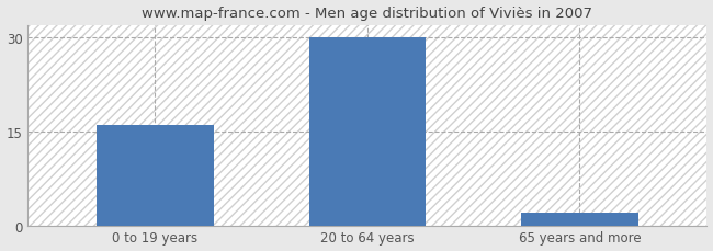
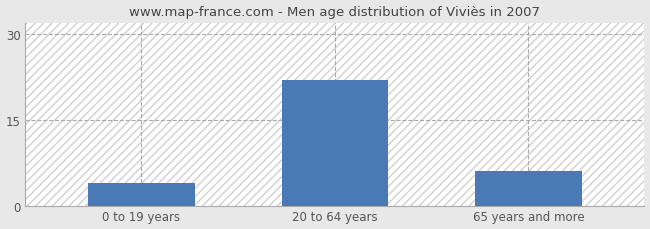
0 to 19 years: 16 -> 4
20 to 64 years: 30 -> 22
65 years and more: 2 -> 6
